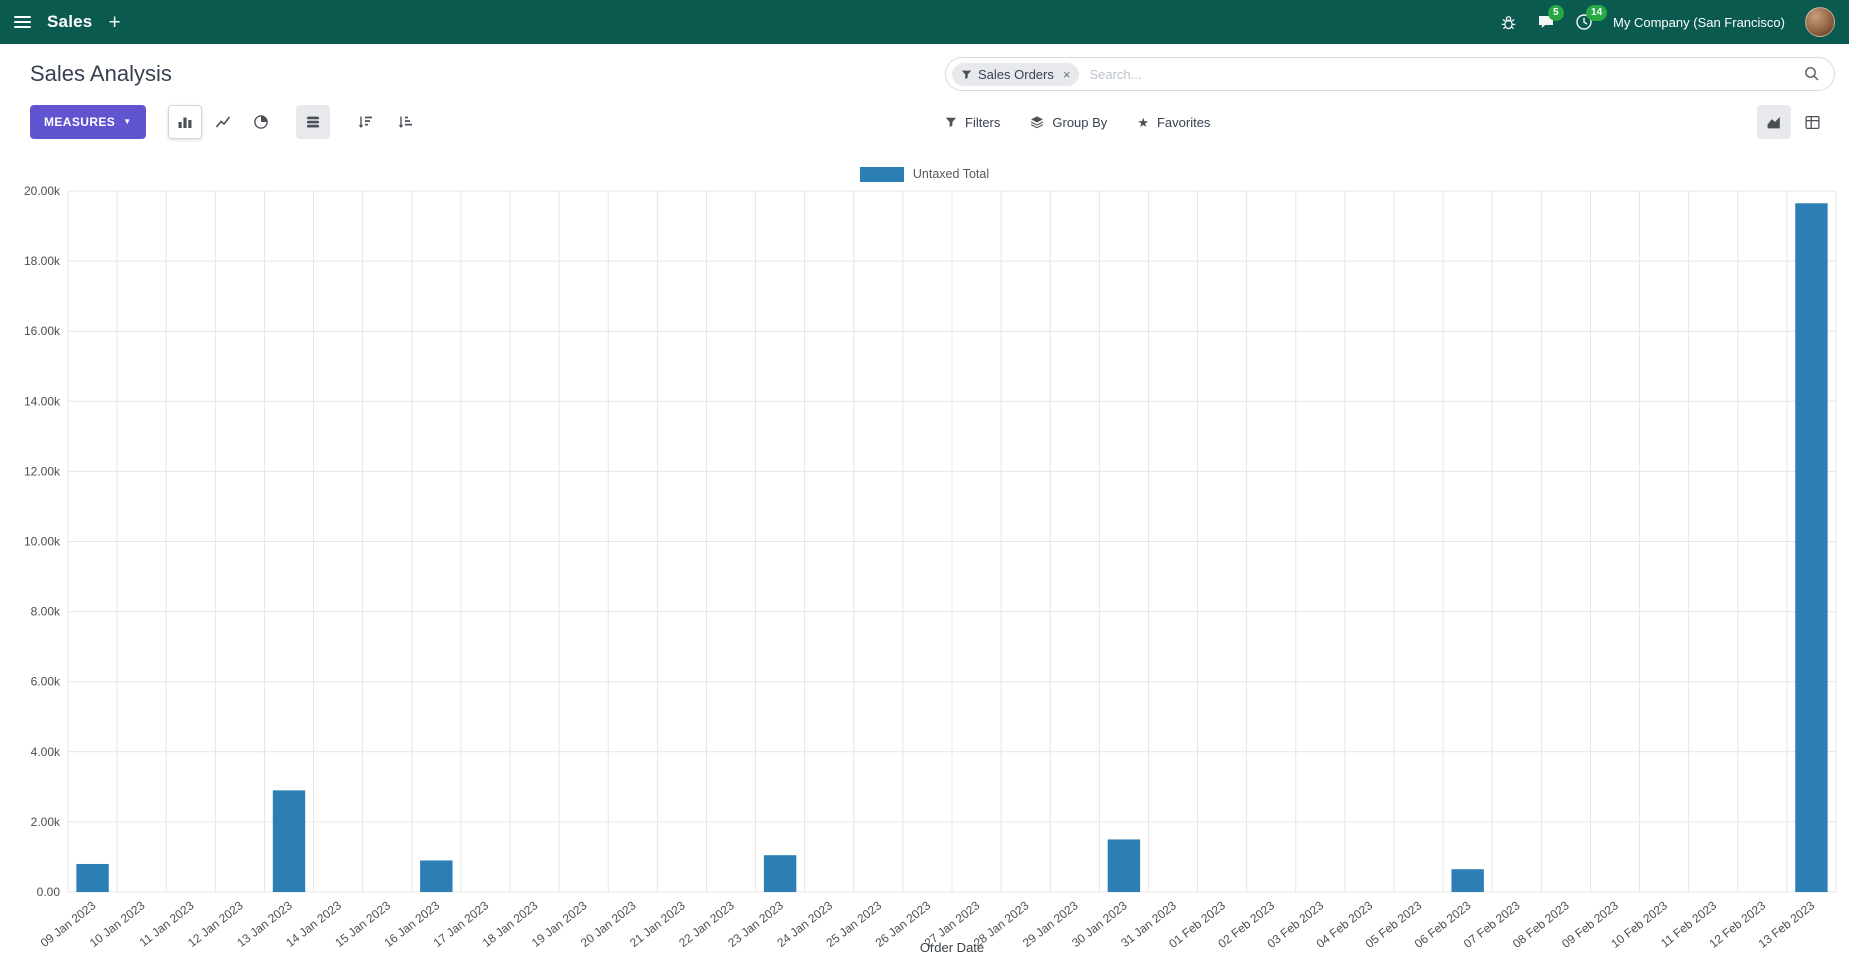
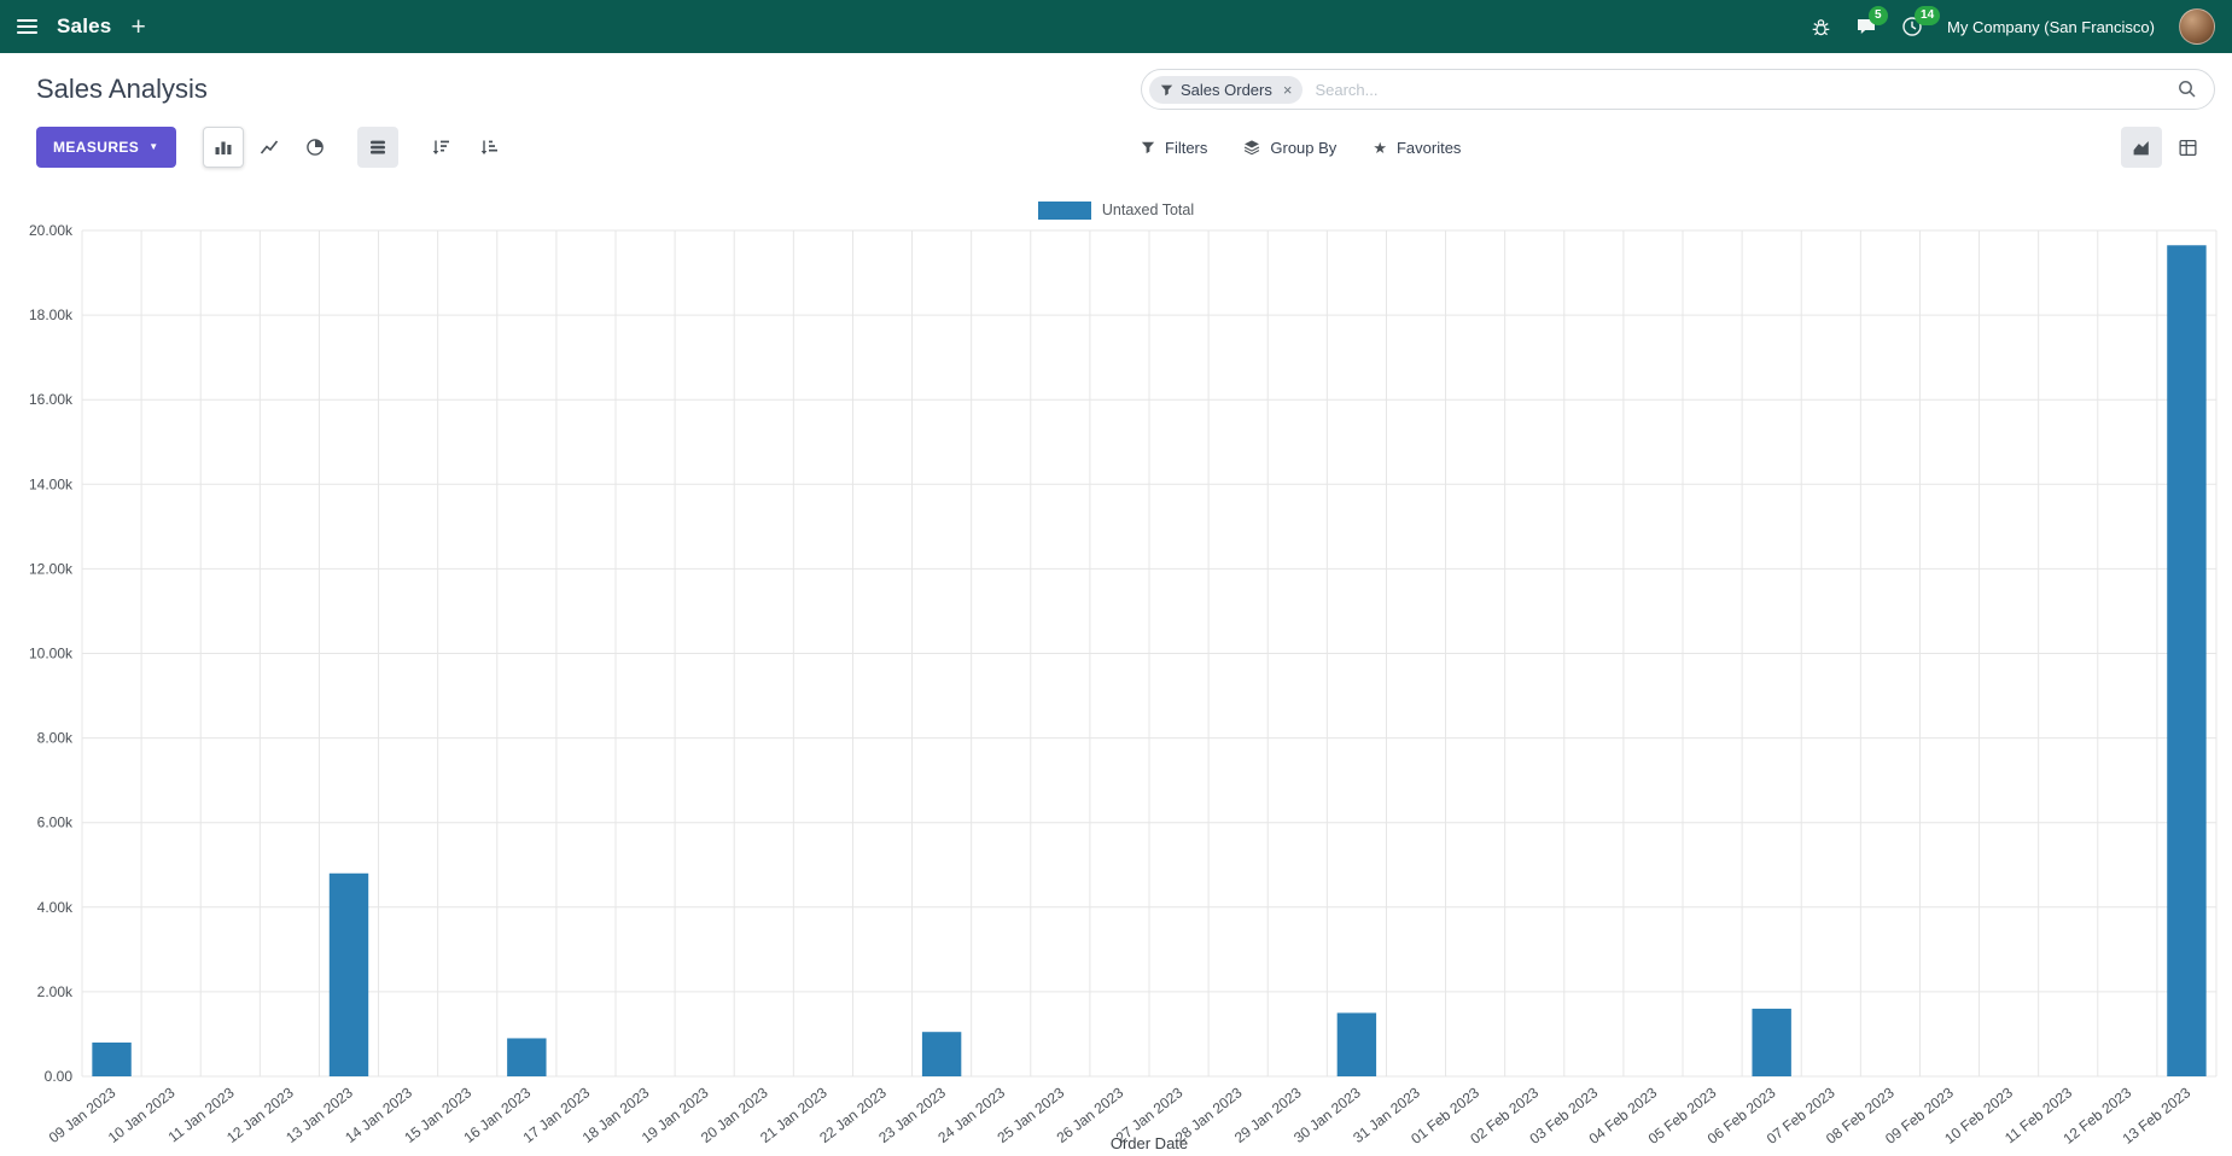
13 Jan 2023: 2.9k -> 4.8k
06 Feb 2023: 0.6k -> 1.6k
